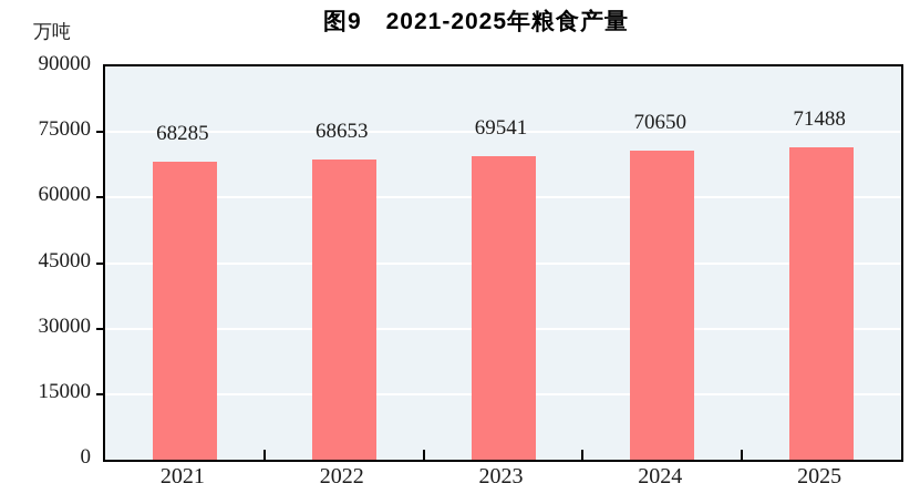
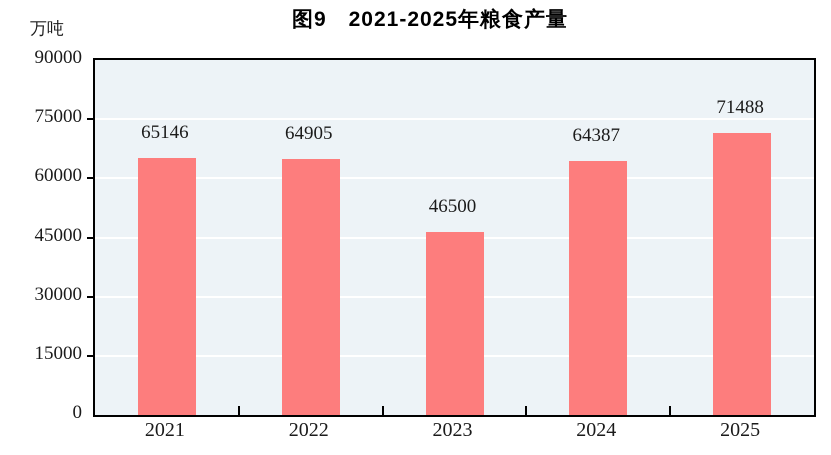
2021: 68285 -> 65146
2022: 68653 -> 64905
2023: 69541 -> 46500
2024: 70650 -> 64387
